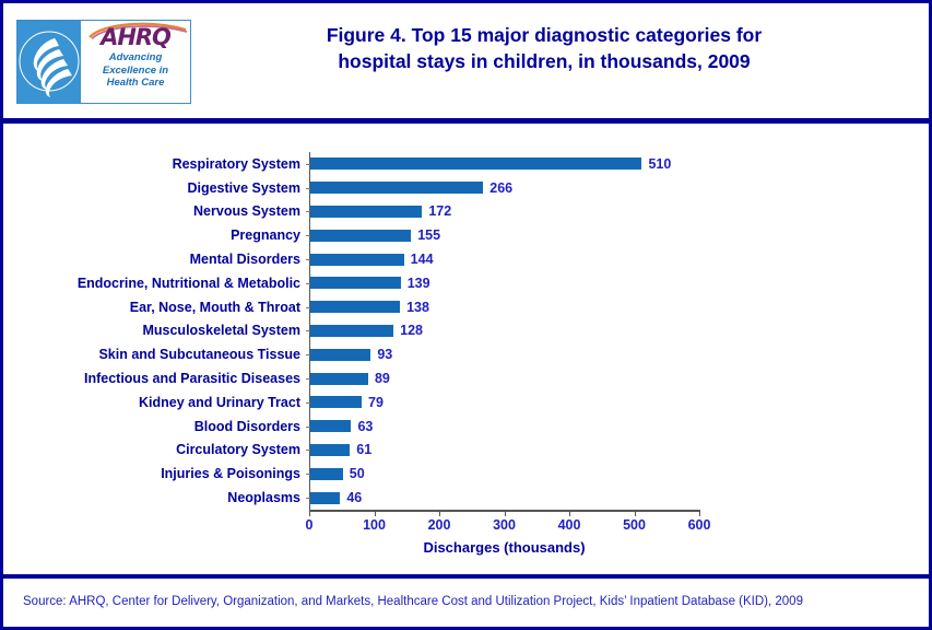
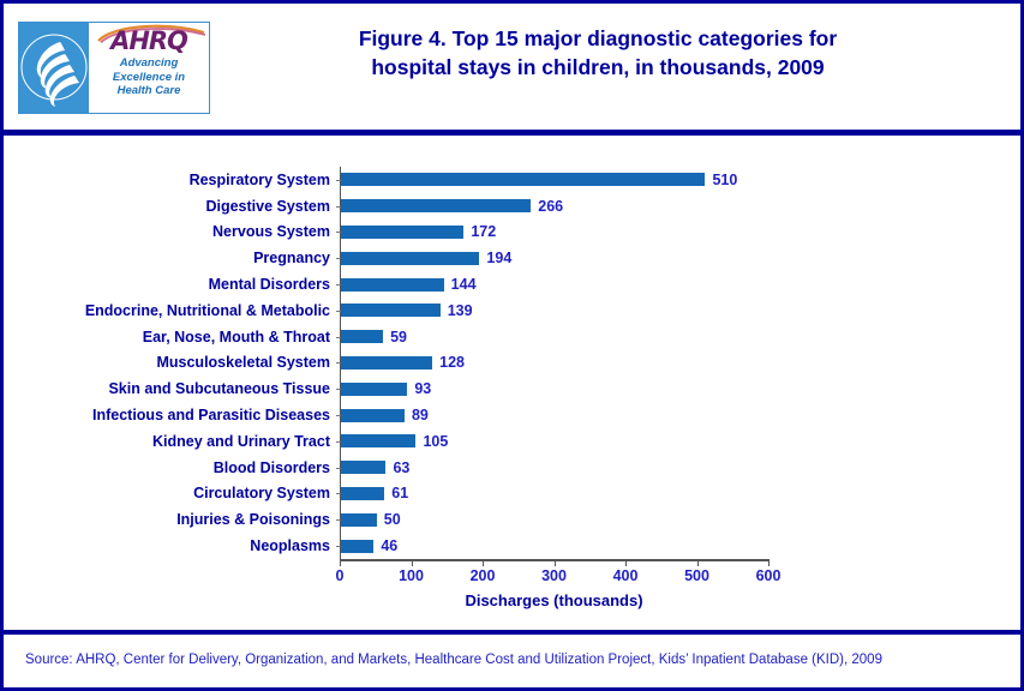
Pregnancy: 155 -> 194
Ear, Nose, Mouth & Throat: 138 -> 59
Kidney and Urinary Tract: 79 -> 105
